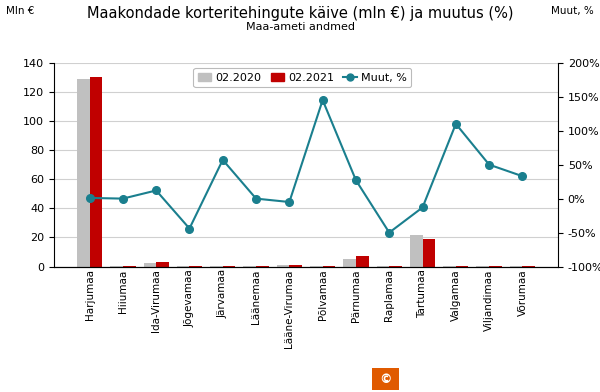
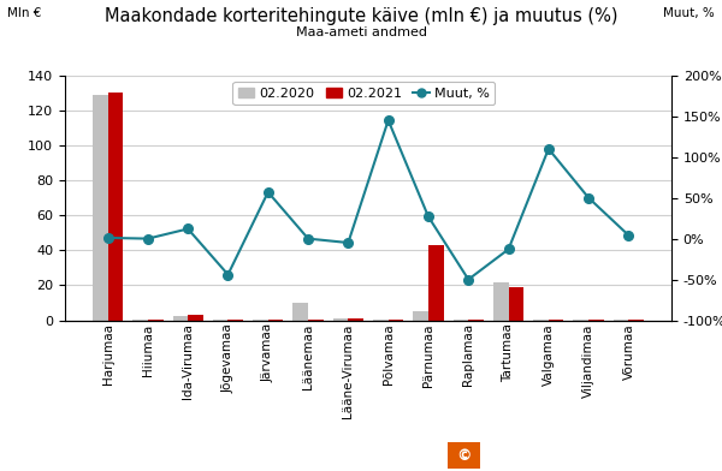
02.2020/Läänemaa: 0 -> 10
02.2021/Pärnumaa: 7 -> 43
Muut, %/Võrumaa: 33% -> 4%
